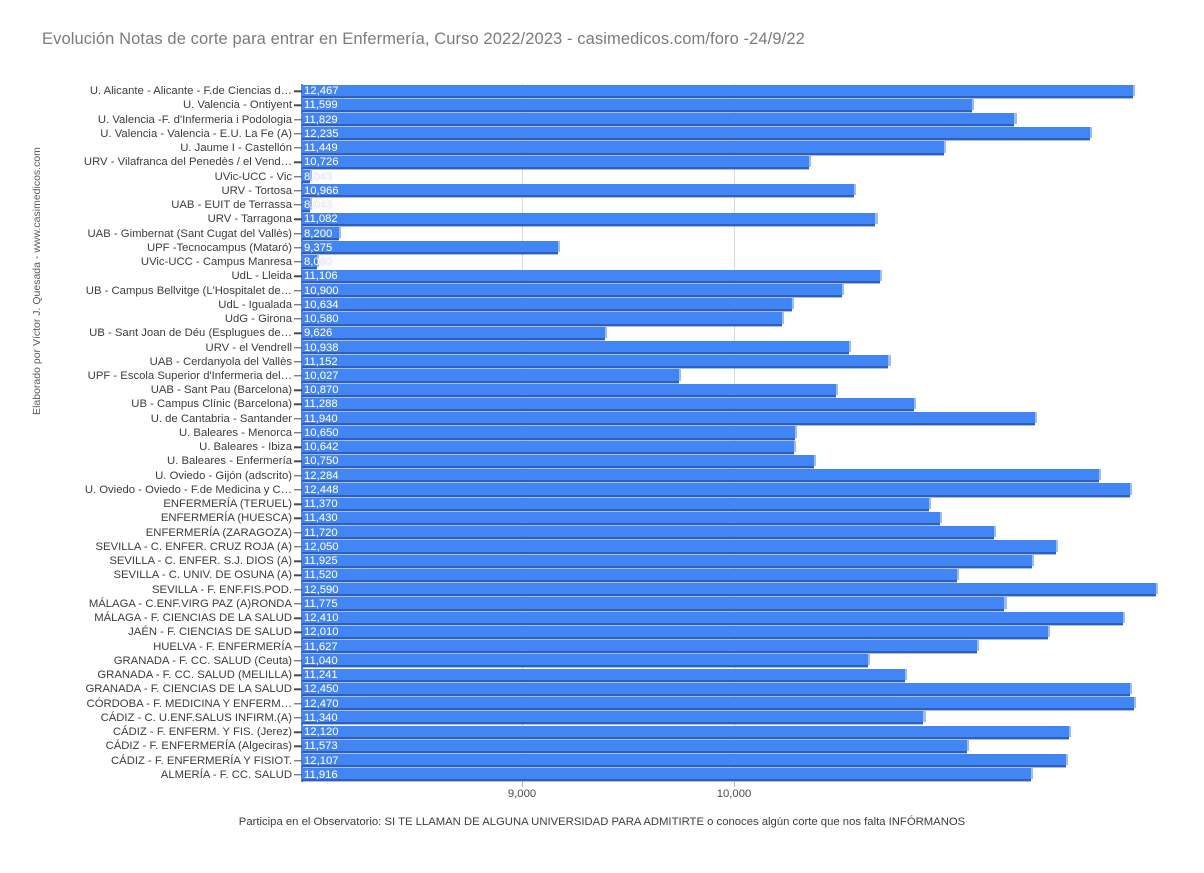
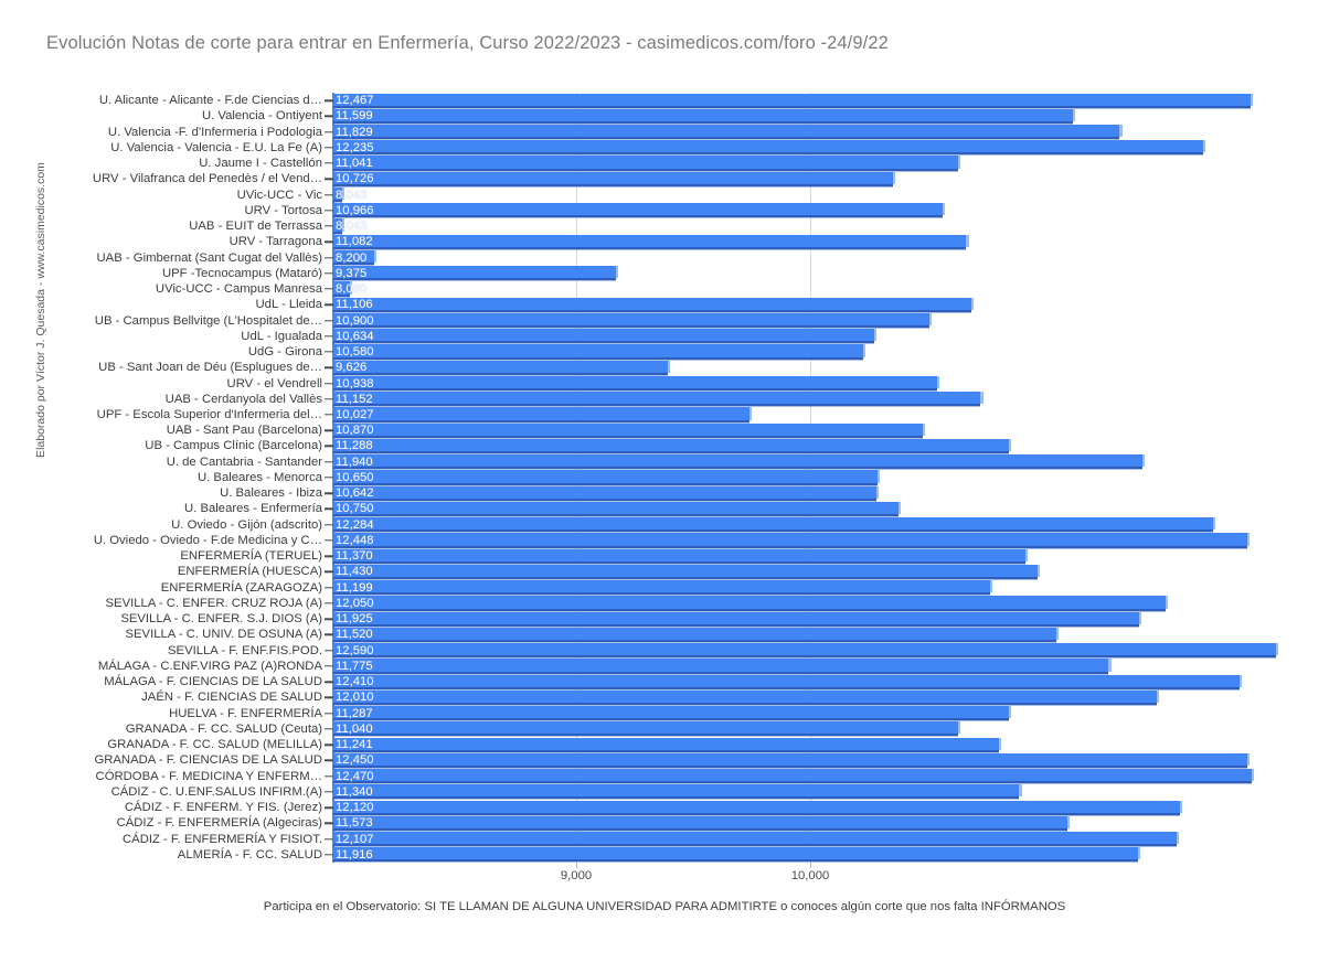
U. Jaume I - Castellón: 11,449 -> 11,041
ENFERMERÍA (ZARAGOZA): 11,720 -> 11,199
HUELVA - F. ENFERMERÍA: 11,627 -> 11,287
